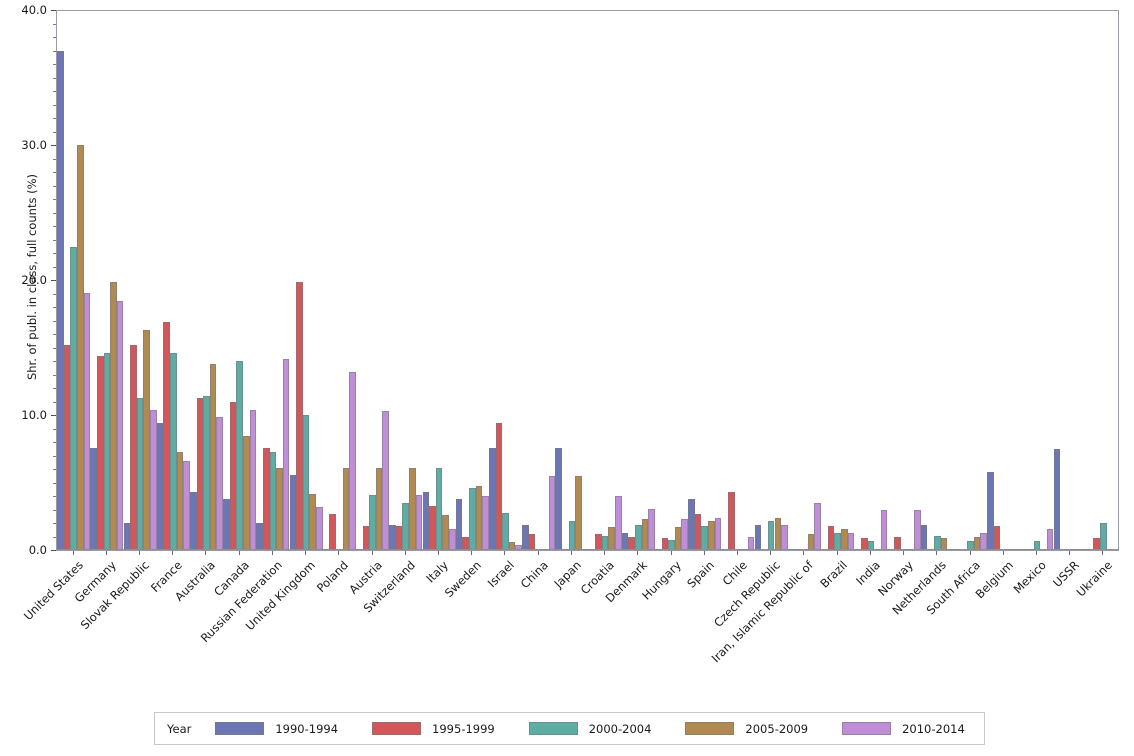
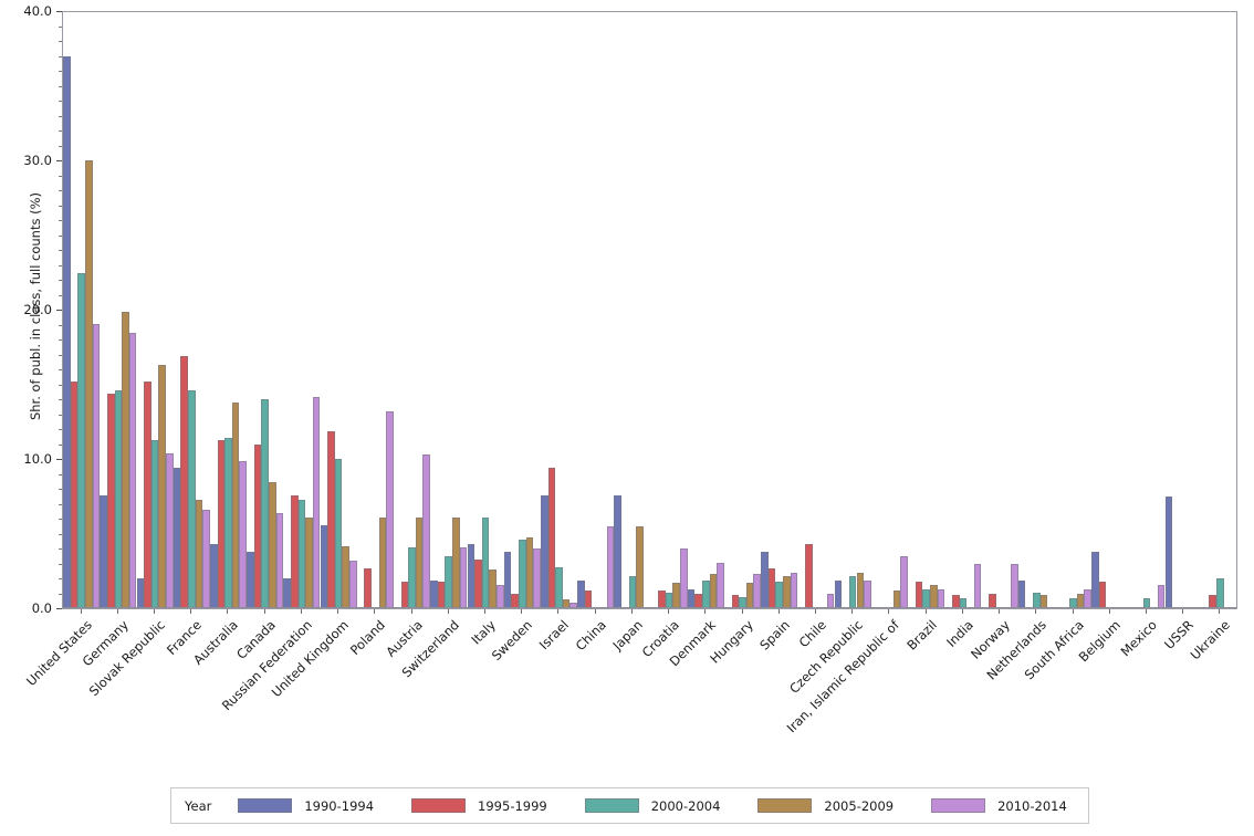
2010-2014/Canada: 10.3 -> 6.3
1995-1999/United Kingdom: 19.8 -> 11.8
1990-1994/Belgium: 5.7 -> 3.7
